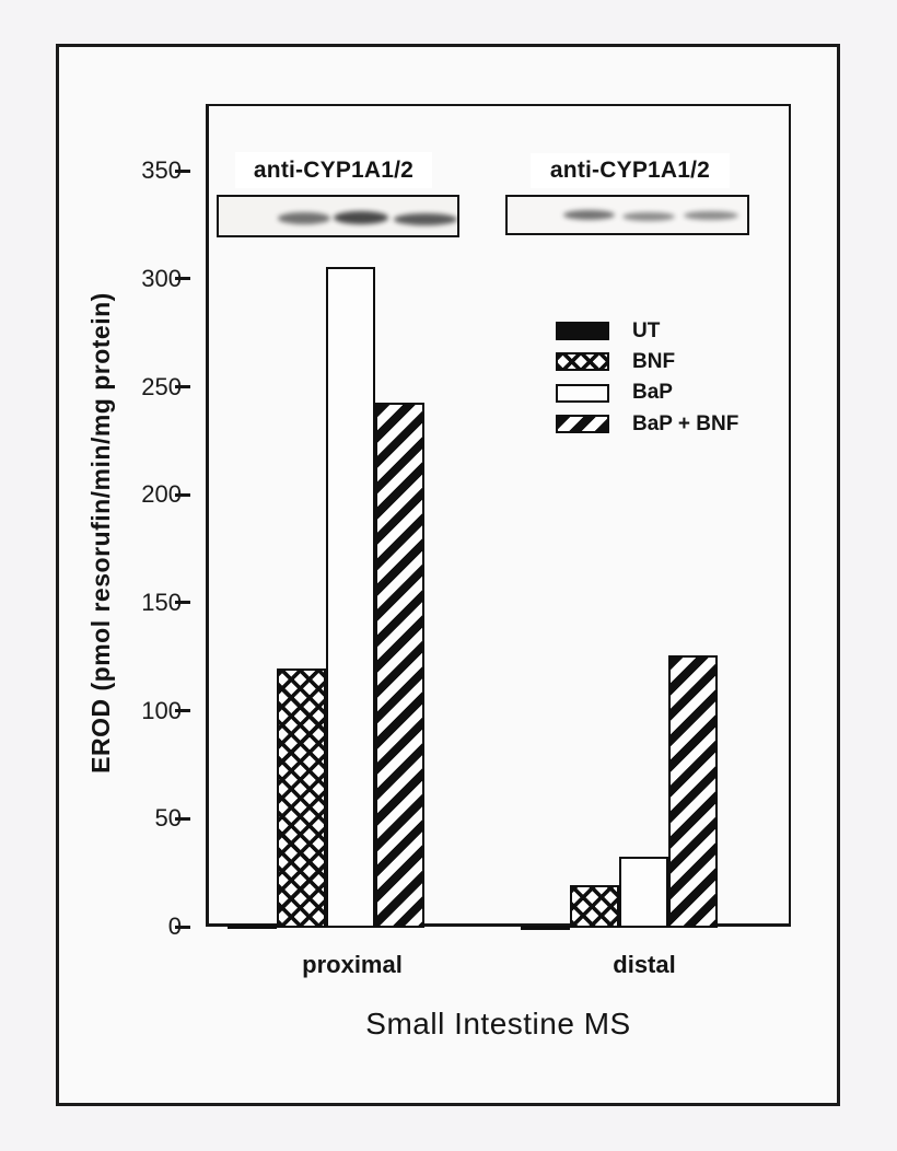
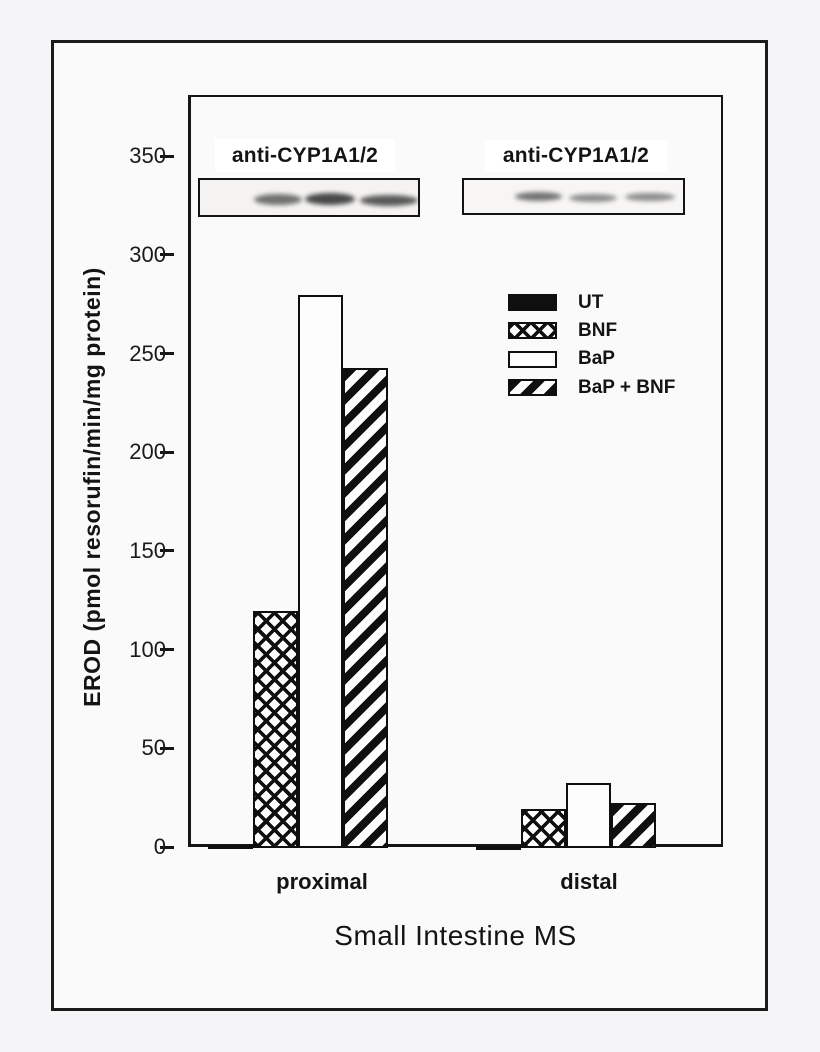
BaP/proximal: 306 -> 280
BaP + BNF/distal: 126 -> 23
